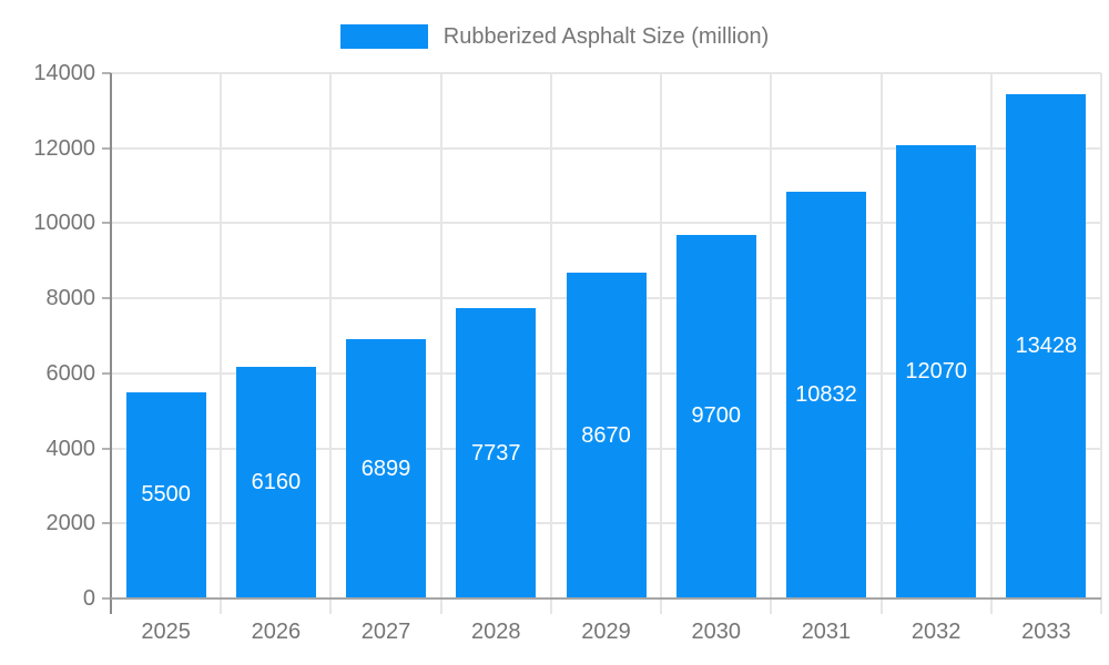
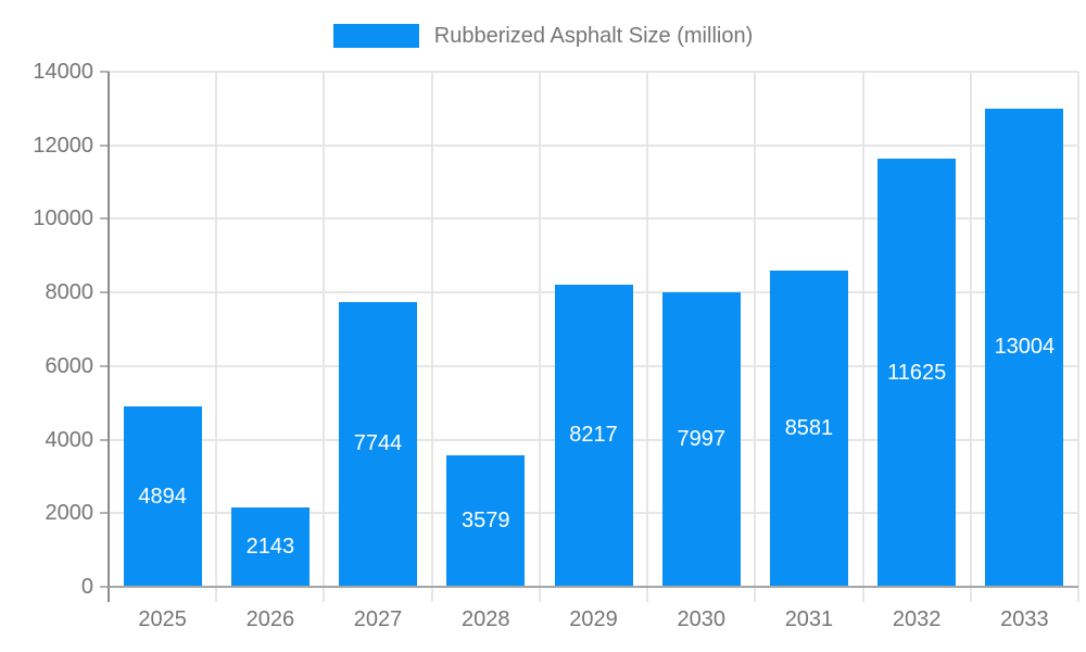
2025: 5500 -> 4894
2026: 6160 -> 2143
2027: 6899 -> 7744
2028: 7737 -> 3579
2029: 8670 -> 8217
2030: 9700 -> 7997
2031: 10832 -> 8581
2032: 12070 -> 11625
2033: 13428 -> 13004
